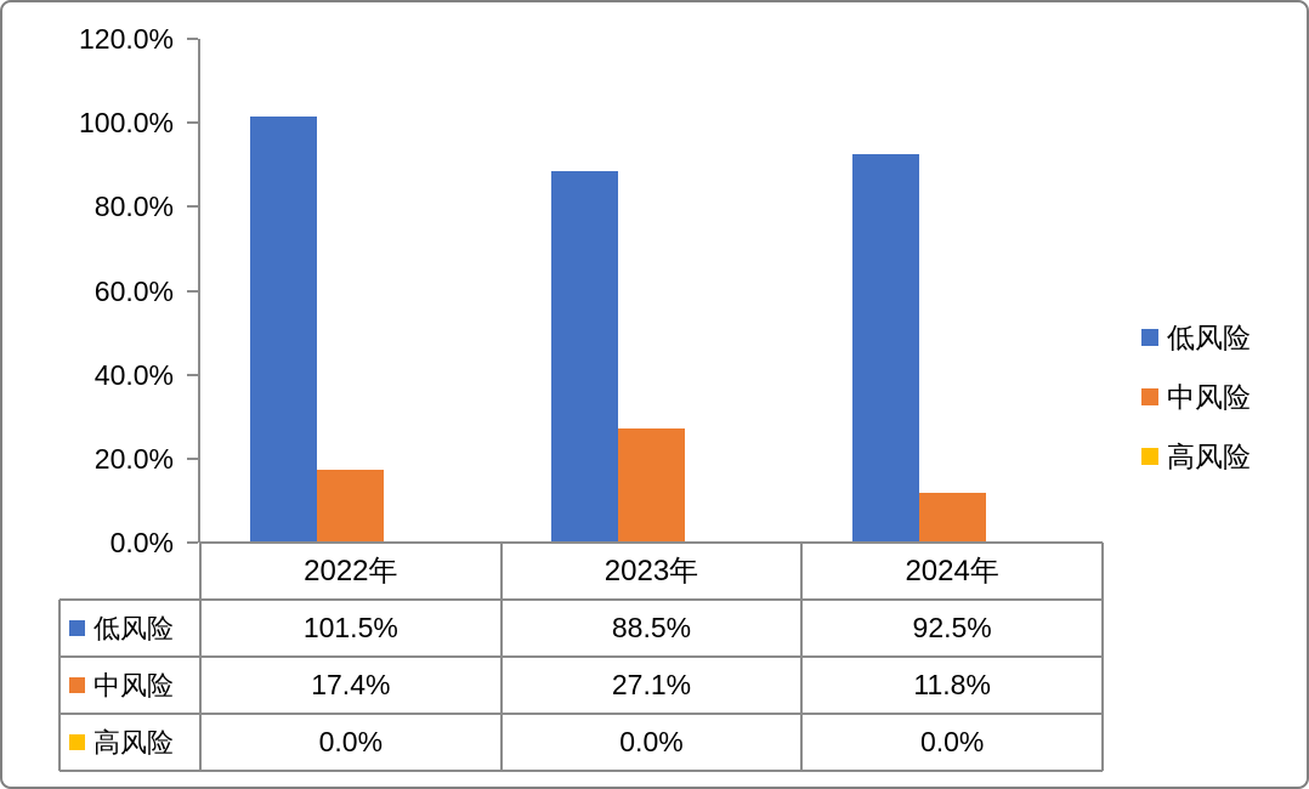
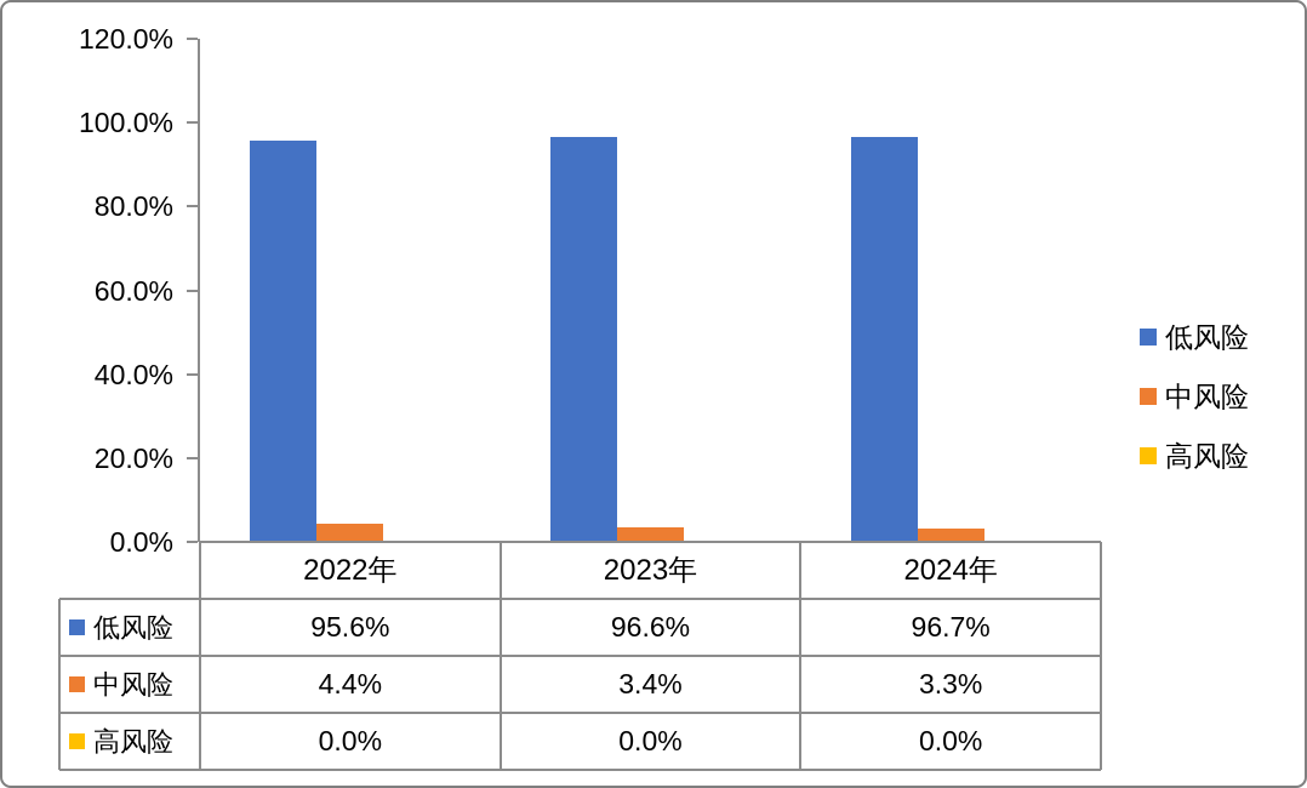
低风险/2022年: 101.5% -> 95.6%
中风险/2022年: 17.4% -> 4.4%
低风险/2023年: 88.5% -> 96.6%
中风险/2023年: 27.1% -> 3.4%
低风险/2024年: 92.5% -> 96.7%
中风险/2024年: 11.8% -> 3.3%
